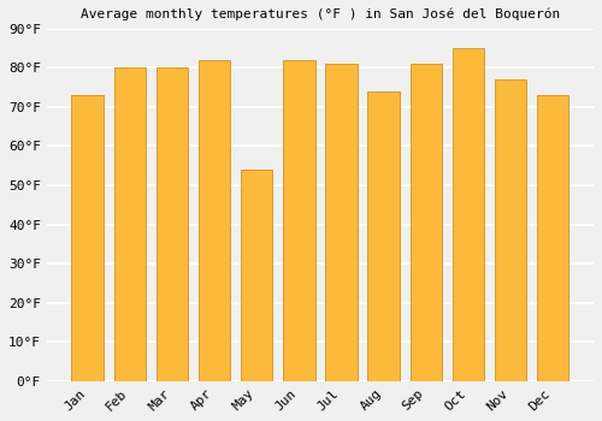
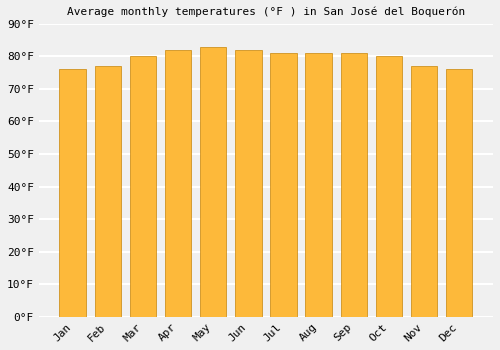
Jan: 73°F -> 76°F
Feb: 80°F -> 77°F
May: 54°F -> 83°F
Aug: 74°F -> 81°F
Oct: 85°F -> 80°F
Dec: 73°F -> 76°F
